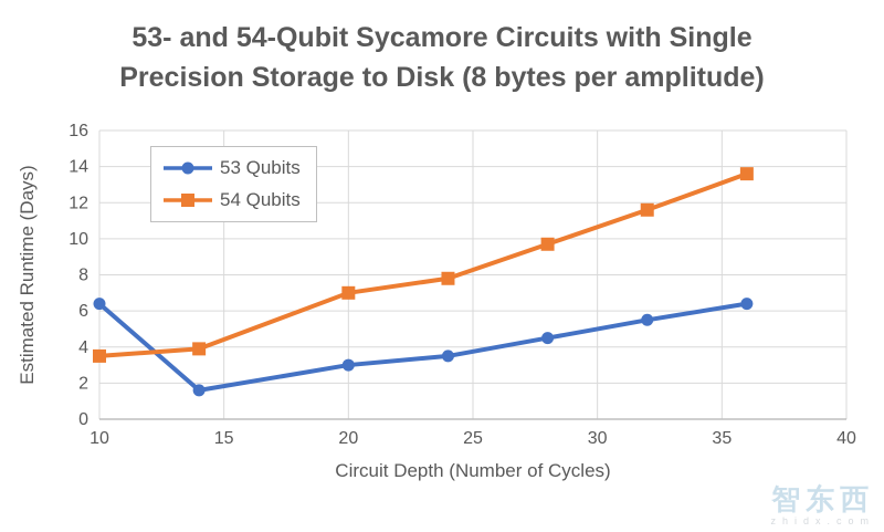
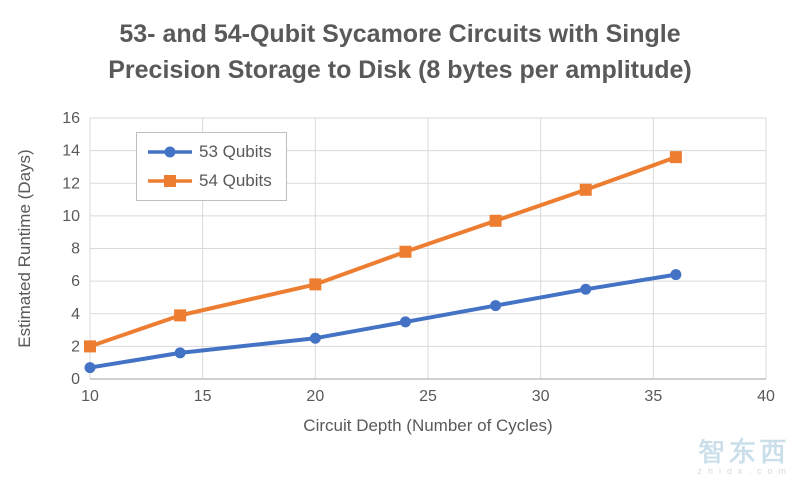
53 Qubits/10: 6.4 -> 0.7
54 Qubits/10: 3.5 -> 2.0
53 Qubits/20: 3.0 -> 2.5
54 Qubits/20: 7.0 -> 5.8
